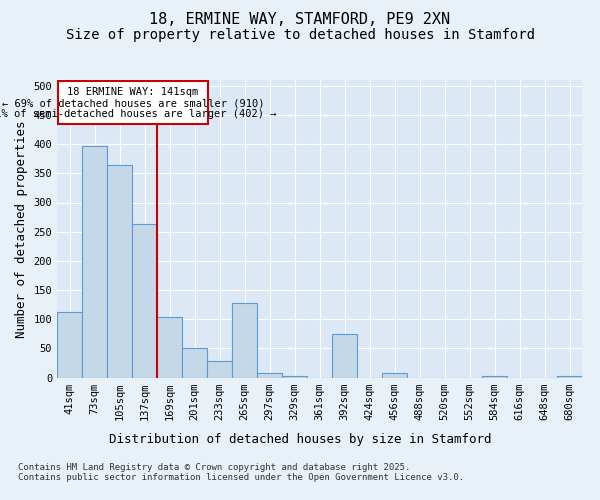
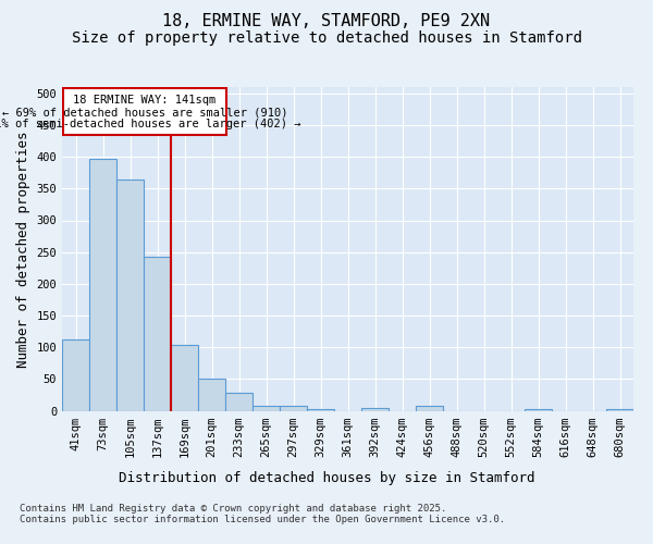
137sqm: 264 -> 243
265sqm: 128 -> 8
392sqm: 74 -> 5
